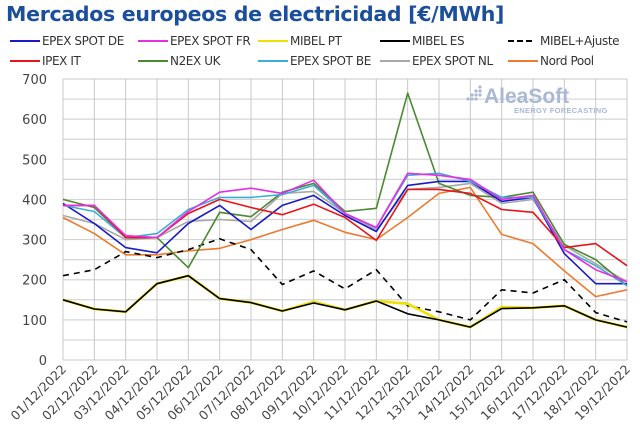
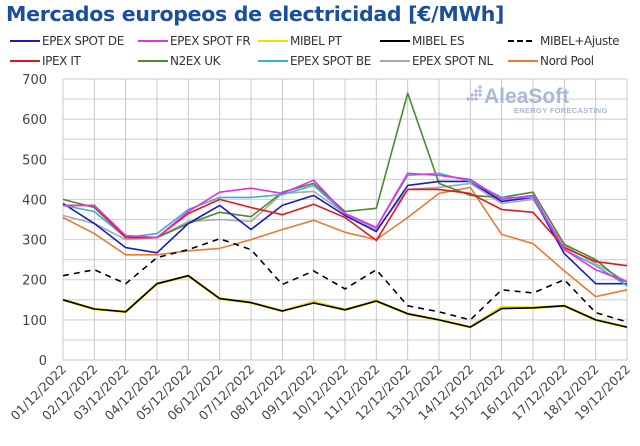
MIBEL+Ajuste/03/12/2022: 270 -> 190
N2EX UK/05/12/2022: 230 -> 340
MIBEL PT/12/12/2022: 140 -> 120
IPEX IT/18/12/2022: 290 -> 240
